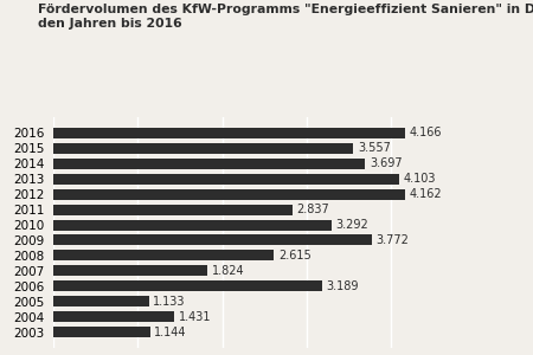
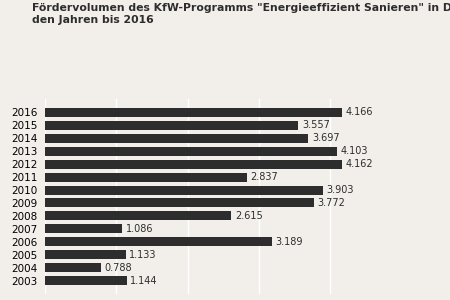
2010: 3.292 -> 3.903
2007: 1.824 -> 1.086
2004: 1.431 -> 0.788
